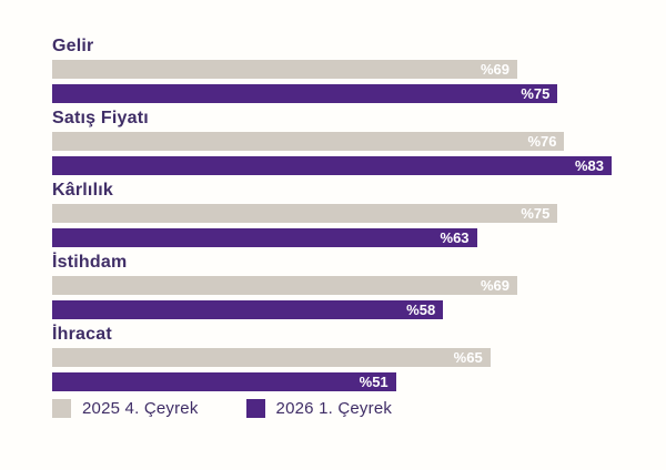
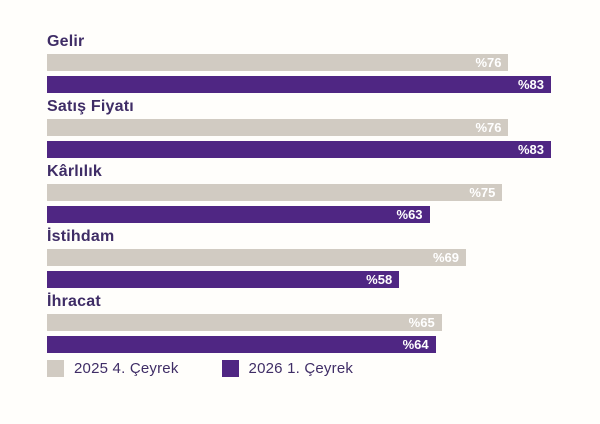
2025 4. Çeyrek/Gelir: 69 -> 76
2026 1. Çeyrek/Gelir: 75 -> 83
2026 1. Çeyrek/İhracat: 51 -> 64
